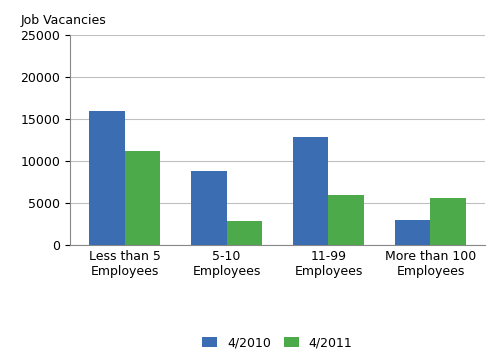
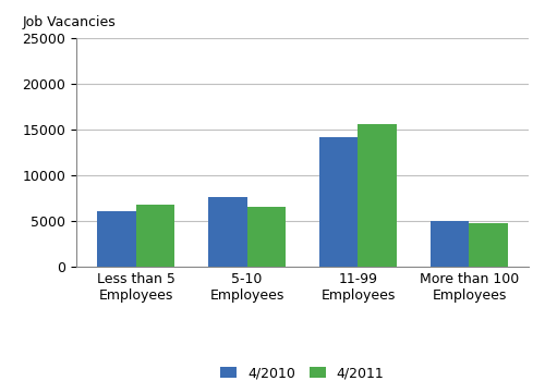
4/2010/Less than 5 Employees: 16000 -> 6100
4/2011/Less than 5 Employees: 11200 -> 6800
4/2010/5-10 Employees: 8800 -> 7600
4/2011/5-10 Employees: 2800 -> 6600
4/2010/11-99 Employees: 12800 -> 14200
4/2011/11-99 Employees: 6000 -> 15600
4/2010/More than 100 Employees: 3000 -> 5000
4/2011/More than 100 Employees: 5600 -> 4800
